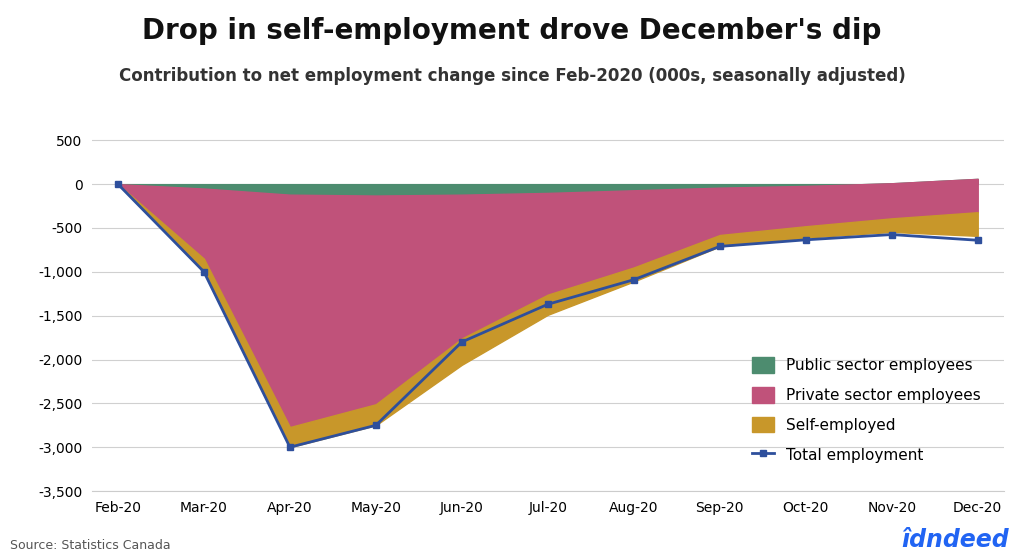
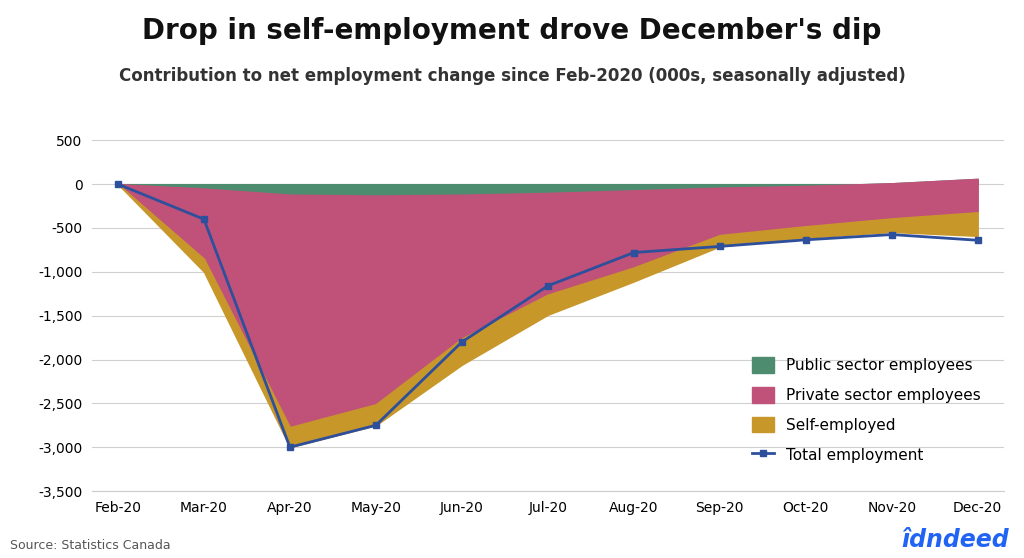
Total employment/Mar-20: -1,000 -> -400
Total employment/Jul-20: -1,370 -> -1,160
Total employment/Aug-20: -1,090 -> -780
